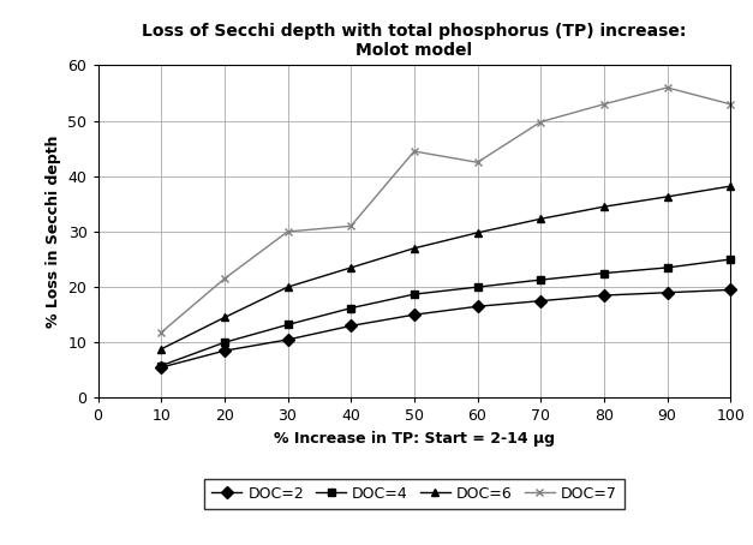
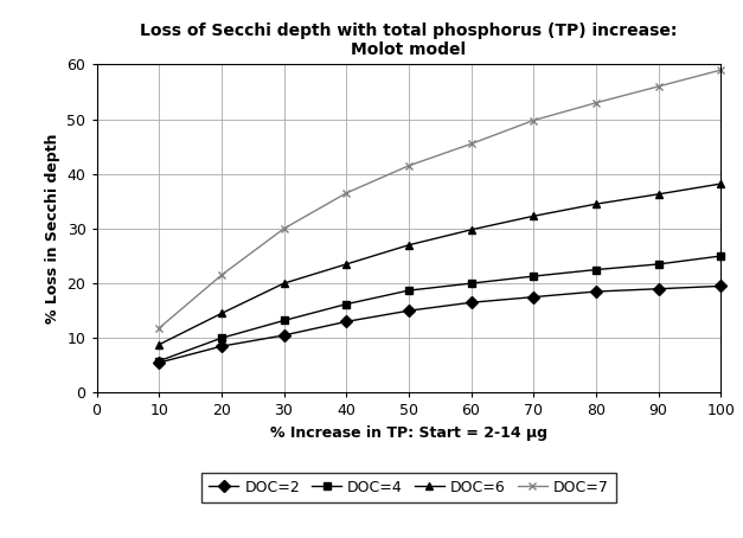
DOC=7/40: 31.0 -> 36.5
DOC=7/50: 44.5 -> 41.5
DOC=7/60: 42.5 -> 45.5
DOC=7/100: 53.0 -> 59.0
